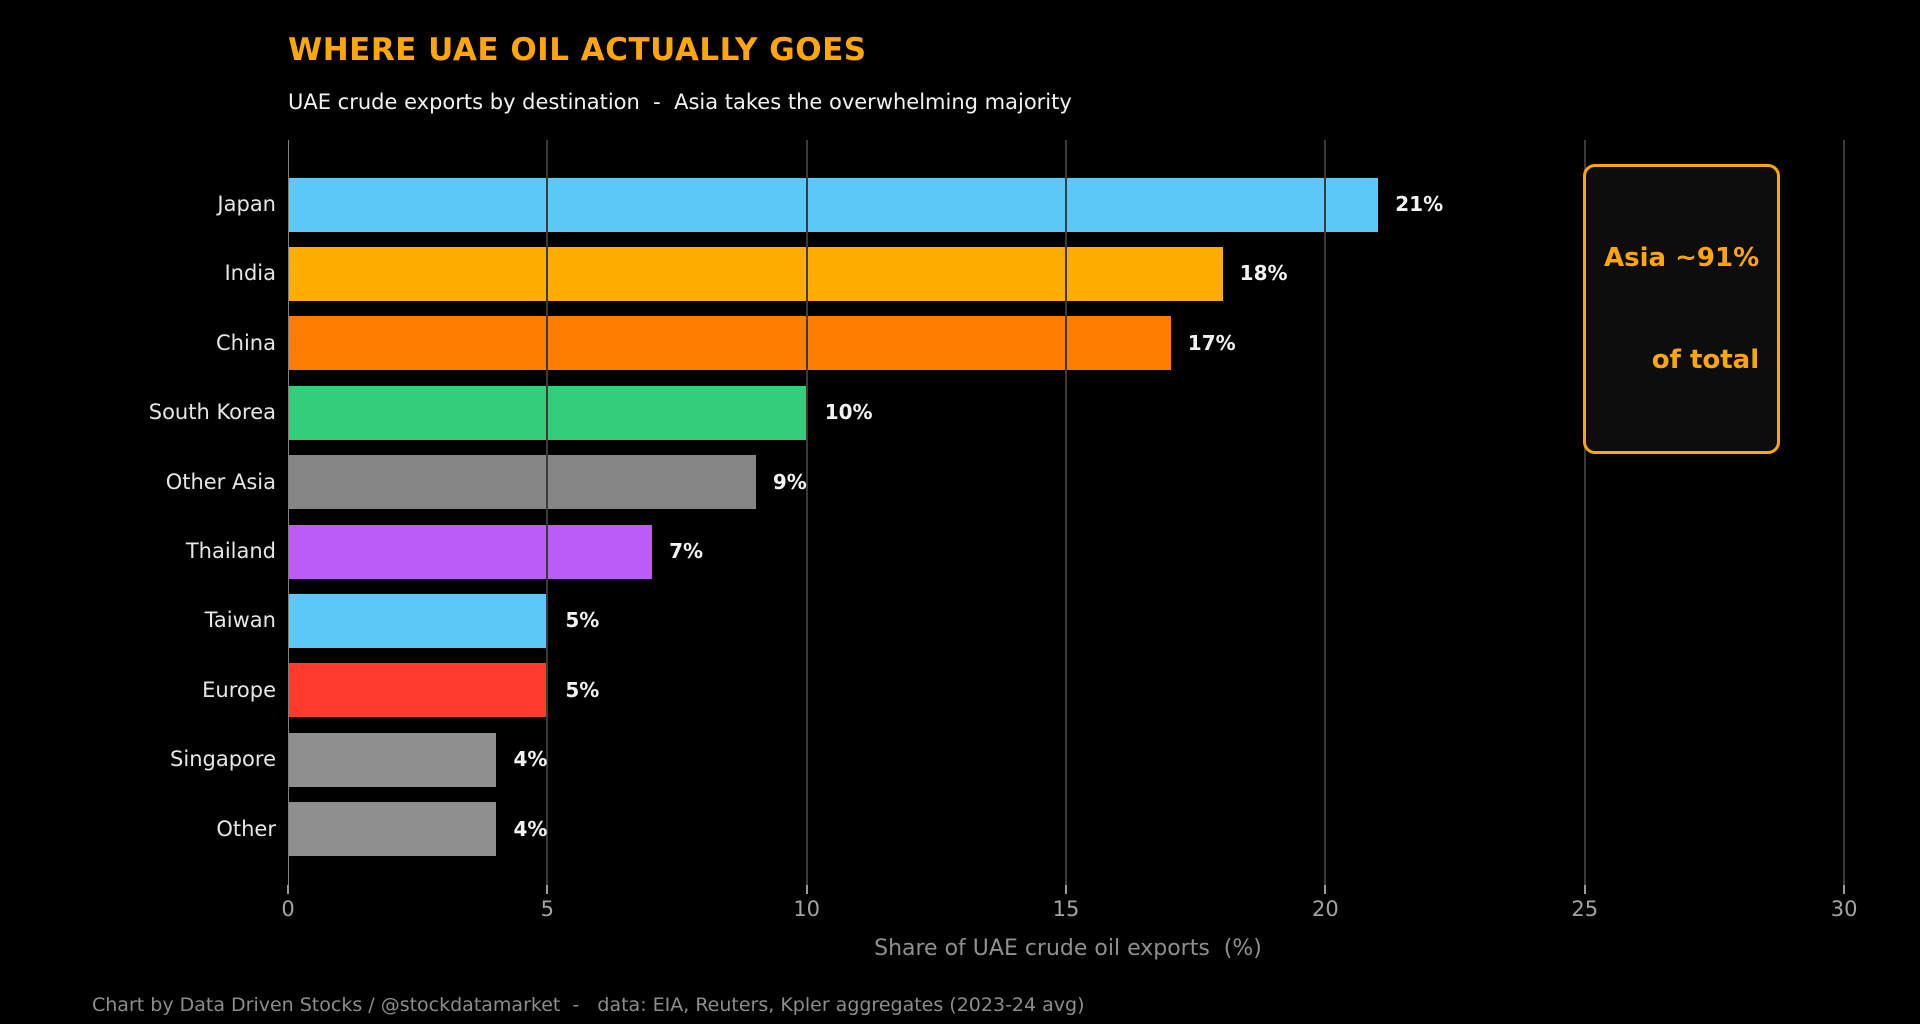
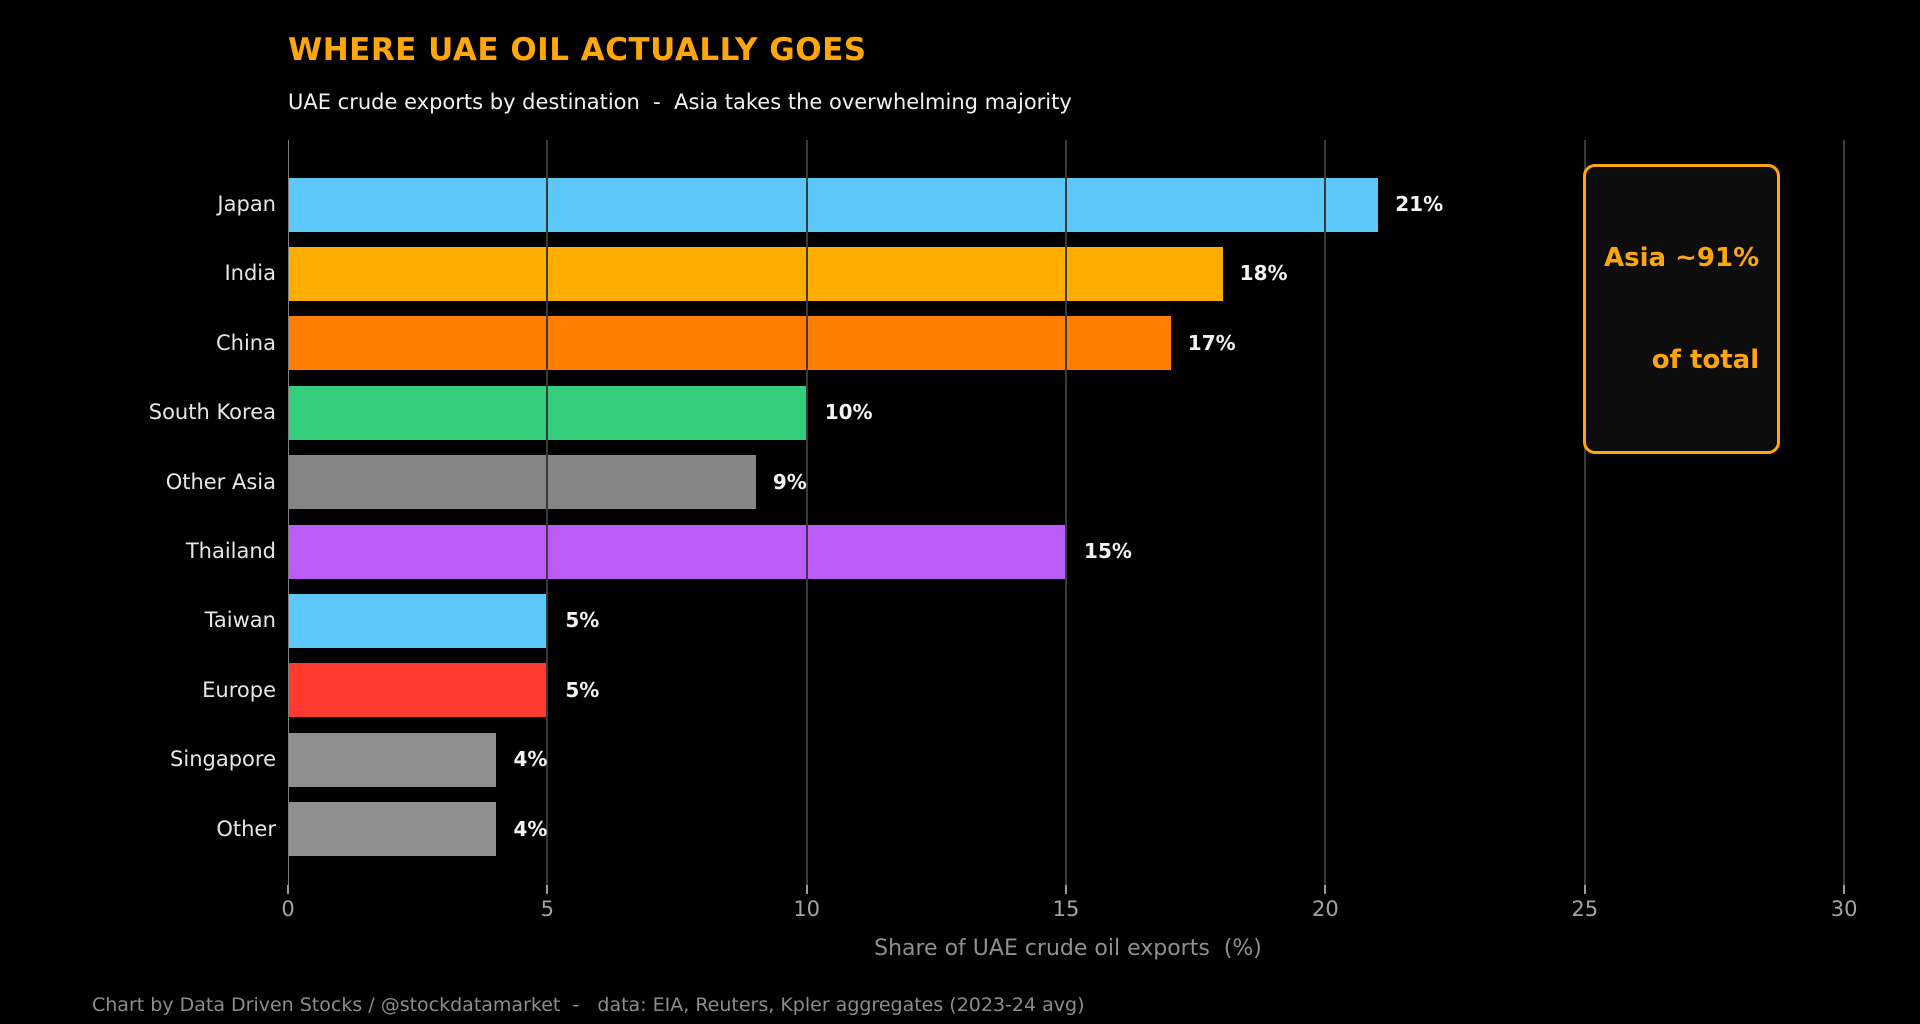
Thailand: 7% -> 15%
